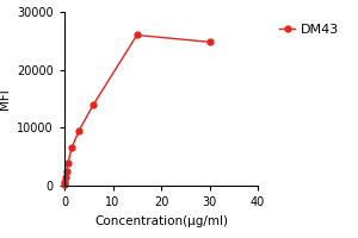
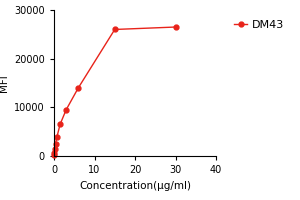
30: 24800 -> 26500
